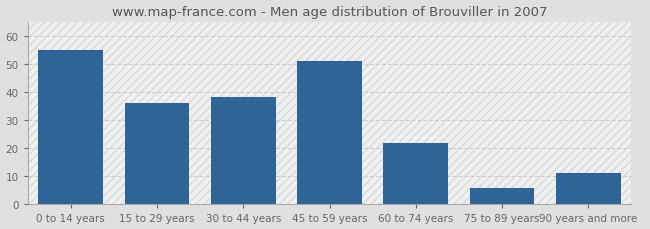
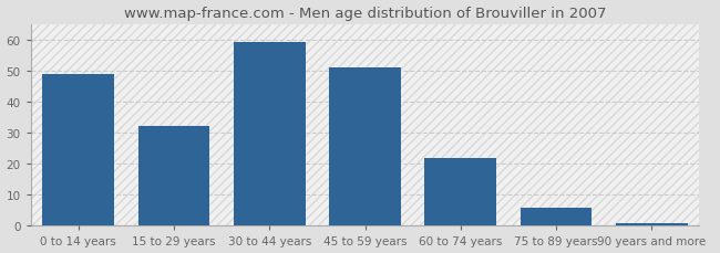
0 to 14 years: 55 -> 49
15 to 29 years: 36 -> 32
30 to 44 years: 38 -> 59
90 years and more: 11 -> 1
